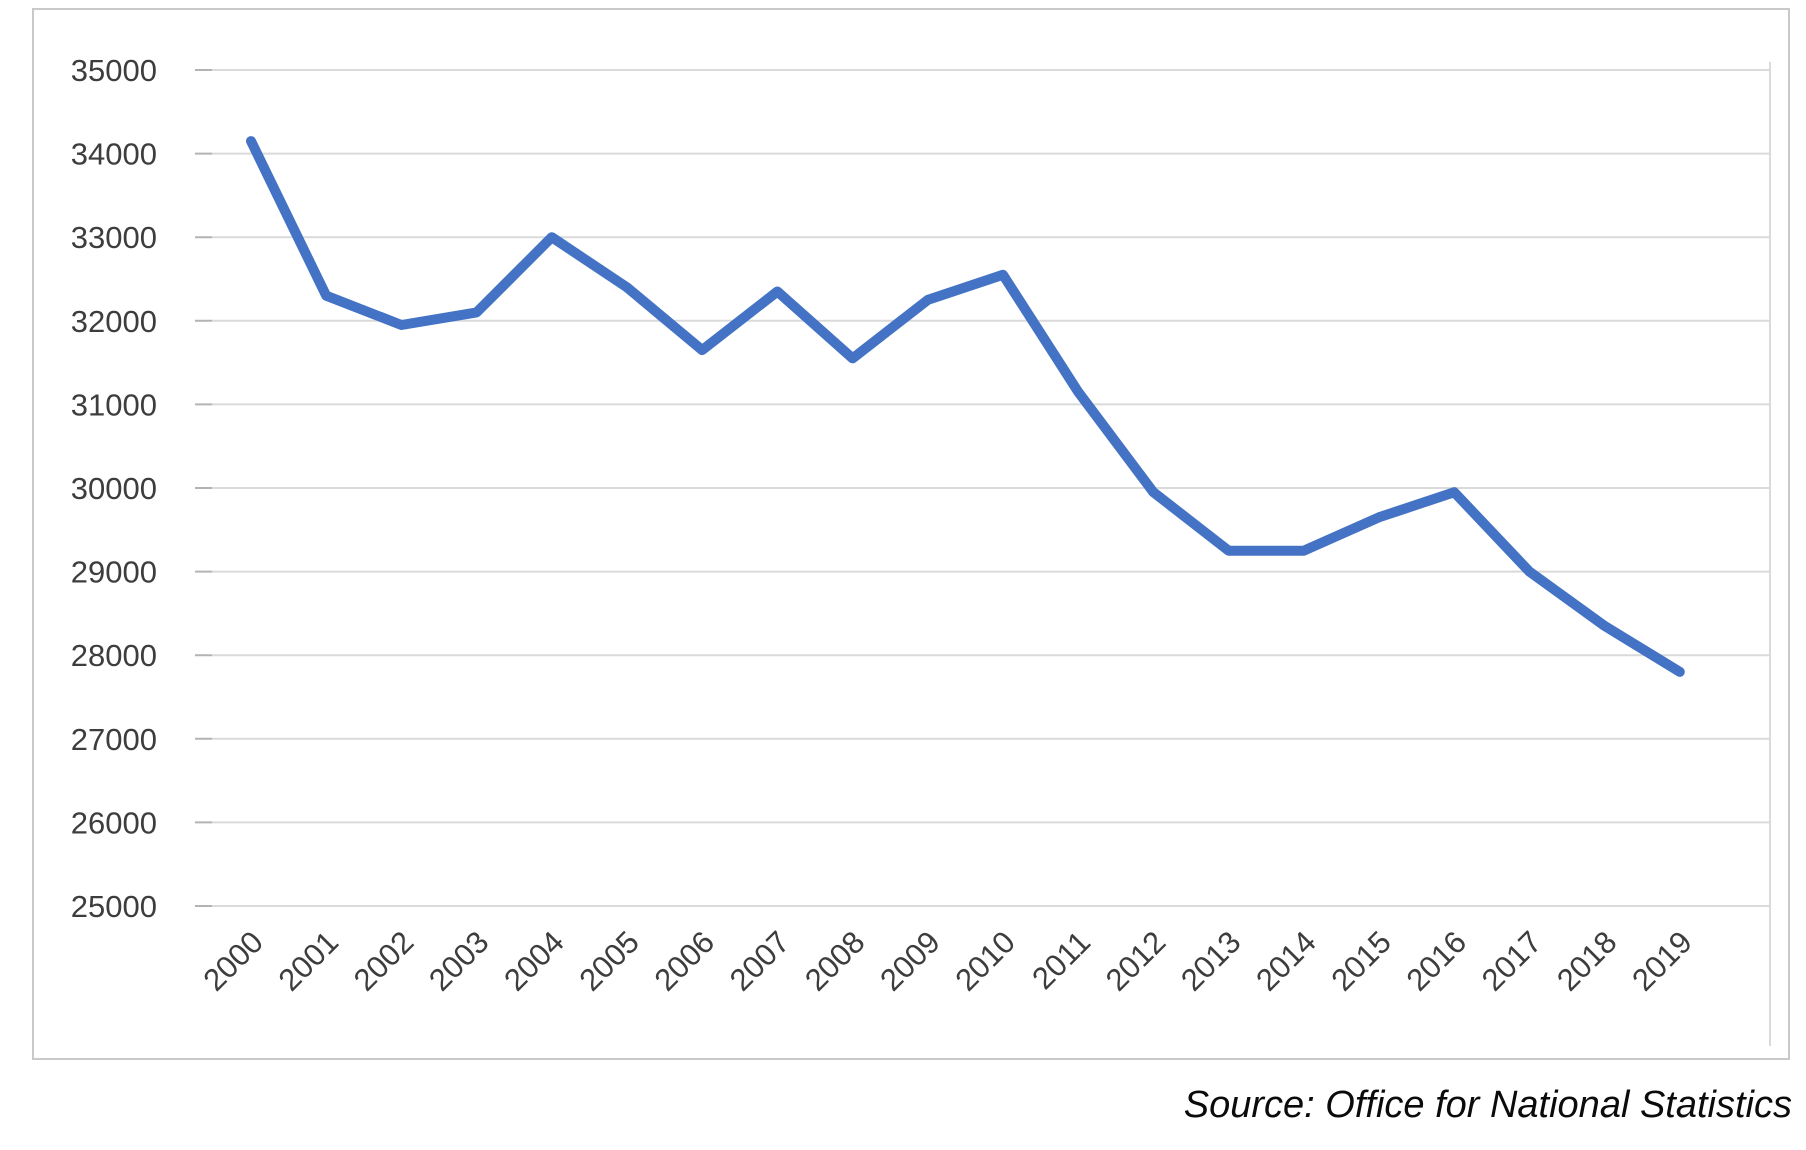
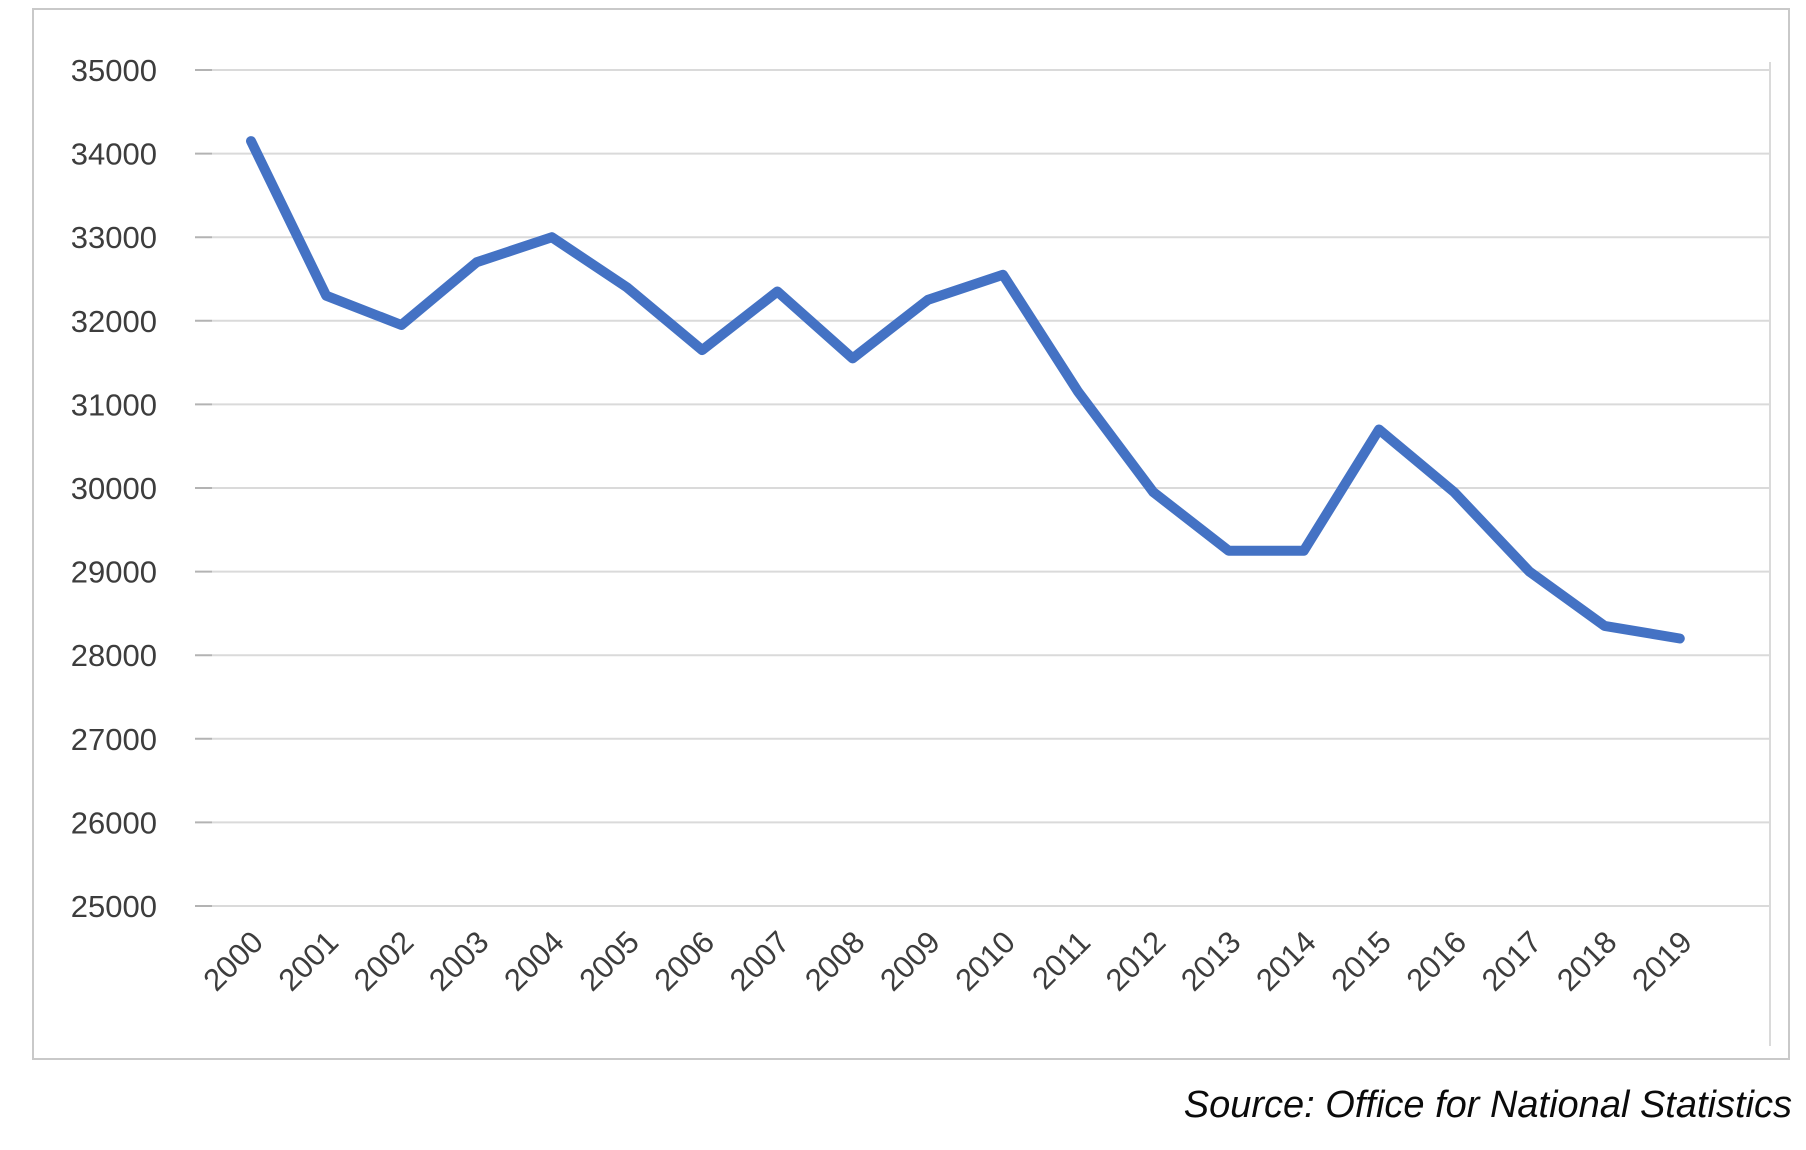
2003: 32100 -> 32700
2015: 29600 -> 30700
2019: 27800 -> 28200
